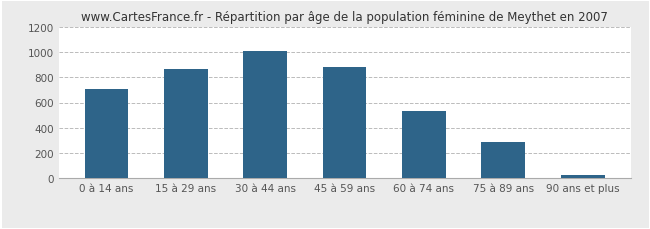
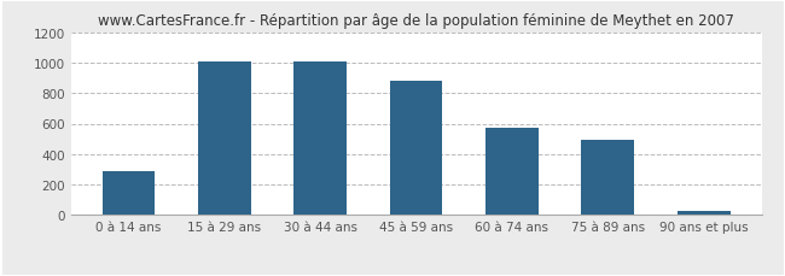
0 à 14 ans: 700 -> 290
15 à 29 ans: 860 -> 1010
60 à 74 ans: 530 -> 570
75 à 89 ans: 290 -> 490
